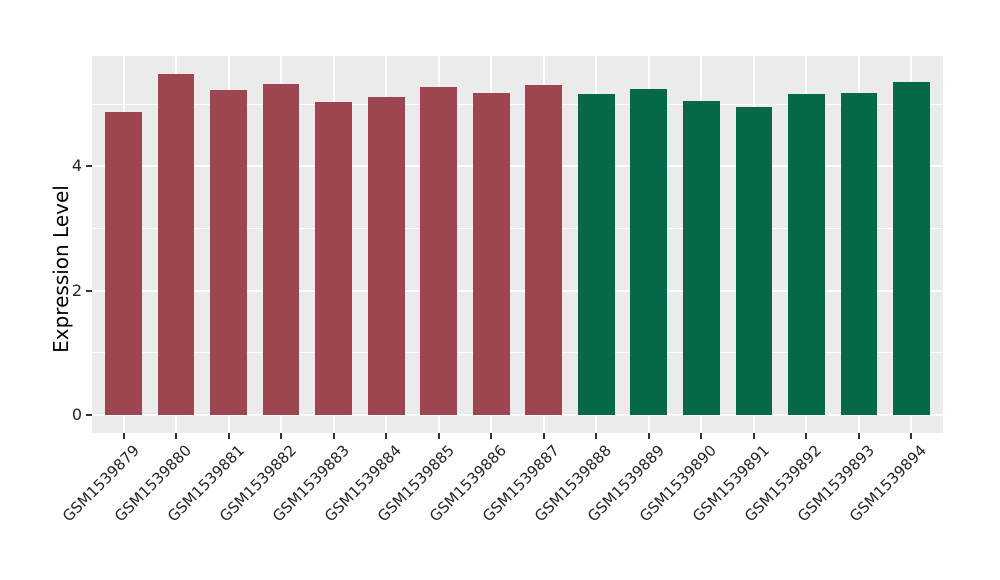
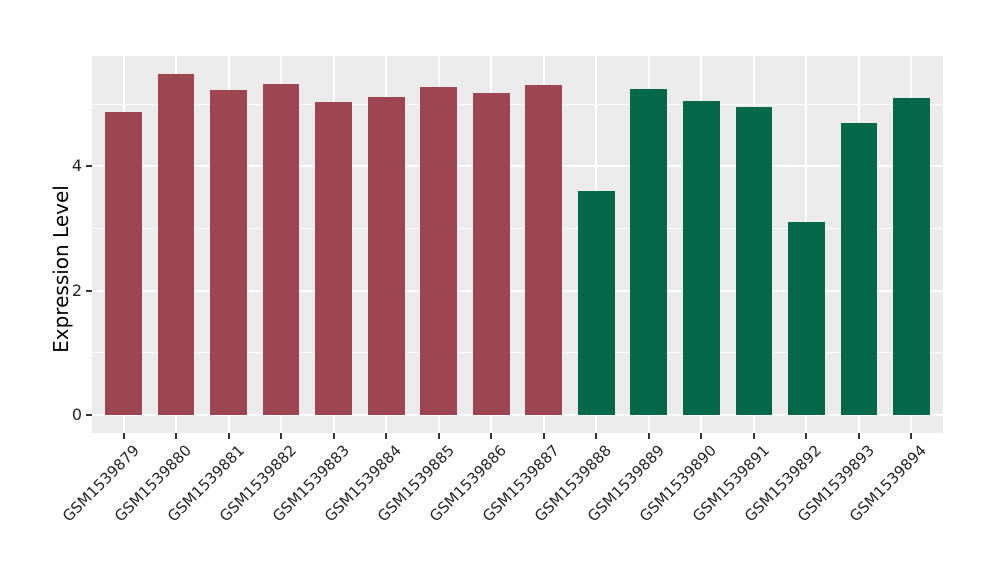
GSM1539888: 5.2 -> 3.6
GSM1539892: 5.2 -> 3.1
GSM1539893: 5.2 -> 4.7
GSM1539894: 5.3 -> 5.1
